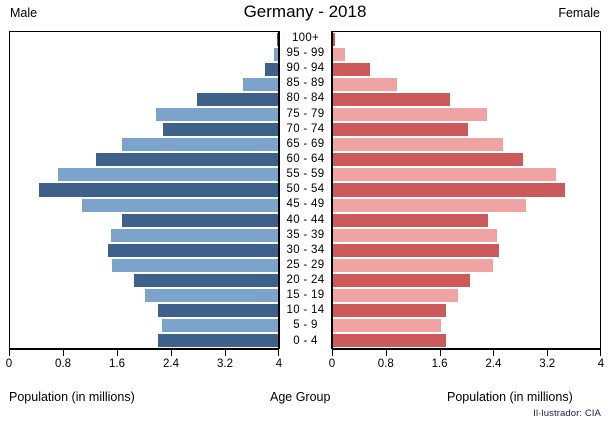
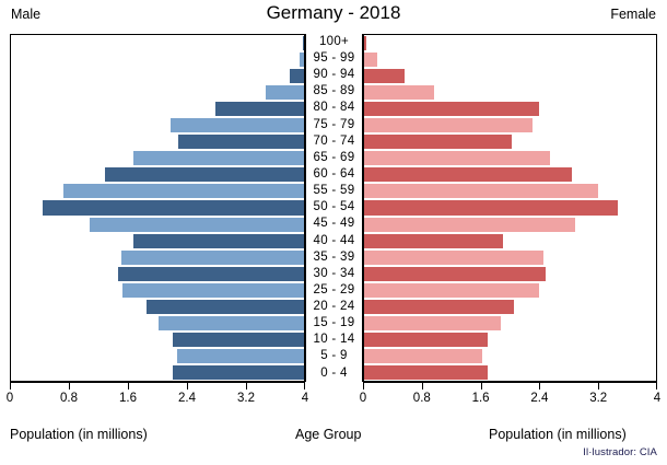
Female/80 - 84: 1.8 -> 2.4
Female/55 - 59: 3.3 -> 3.2
Female/40 - 44: 2.3 -> 1.9
